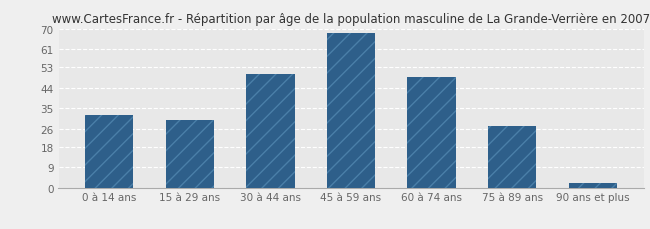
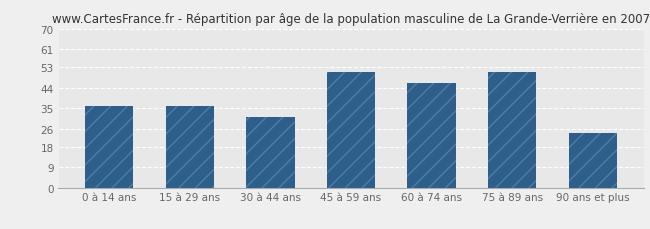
0 à 14 ans: 32 -> 36
15 à 29 ans: 30 -> 36
30 à 44 ans: 50 -> 31
45 à 59 ans: 68 -> 51
60 à 74 ans: 49 -> 46
75 à 89 ans: 27 -> 51
90 ans et plus: 2 -> 24
